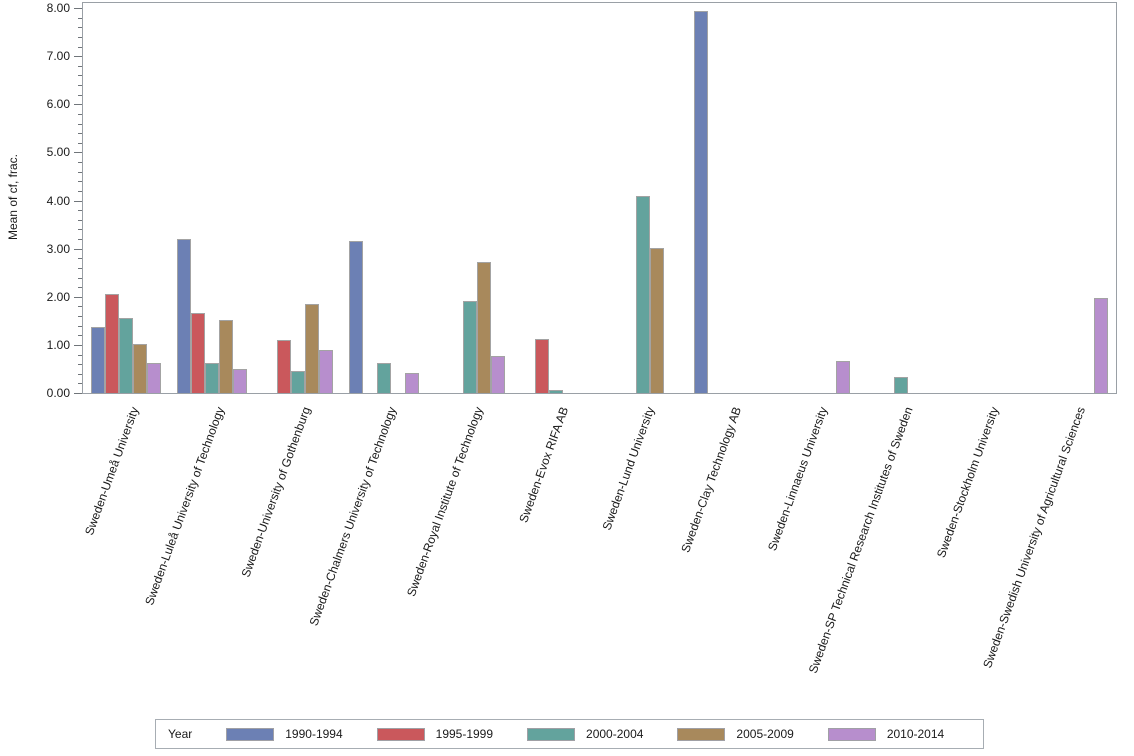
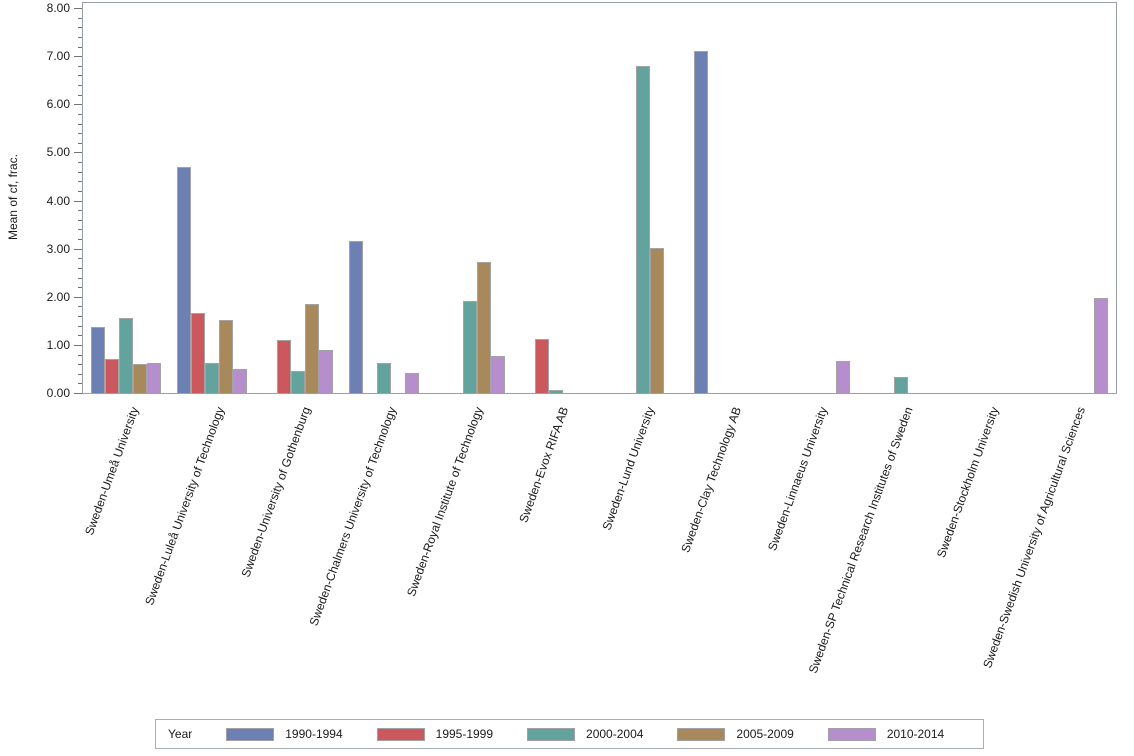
1995-1999/Sweden-Umeå University: 2.1 -> 0.7
2005-2009/Sweden-Umeå University: 1.0 -> 0.6
1990-1994/Sweden-Luleå University of Technology: 3.2 -> 4.7
2000-2004/Sweden-Lund University: 4.1 -> 6.8
1990-1994/Sweden-Clay Technology AB: 7.9 -> 7.1
